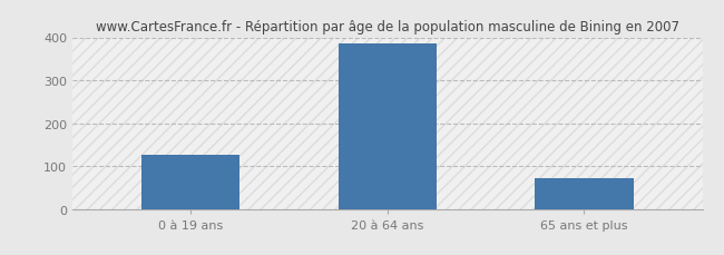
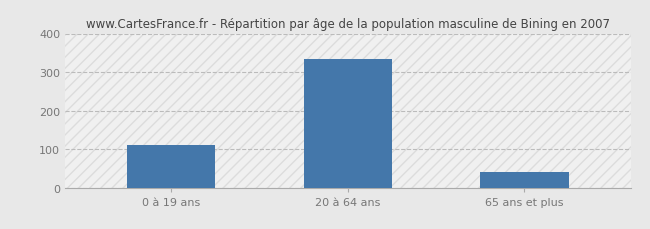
0 à 19 ans: 125 -> 110
20 à 64 ans: 385 -> 335
65 ans et plus: 72 -> 40
